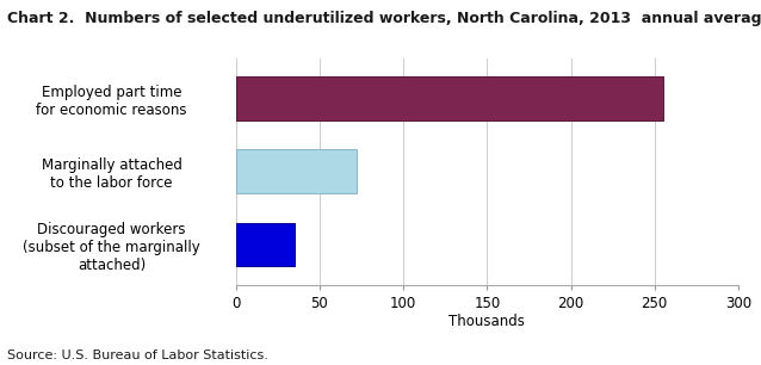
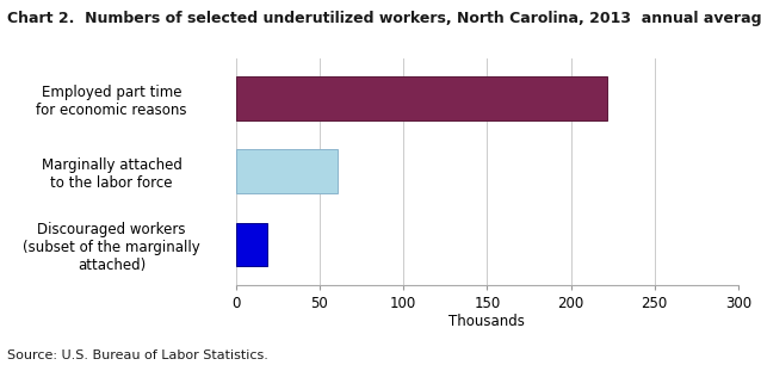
Employed part time for economic reasons: 255 -> 222
Marginally attached to the labor force: 72 -> 61
Discouraged workers (subset of the marginally attached): 35 -> 19
